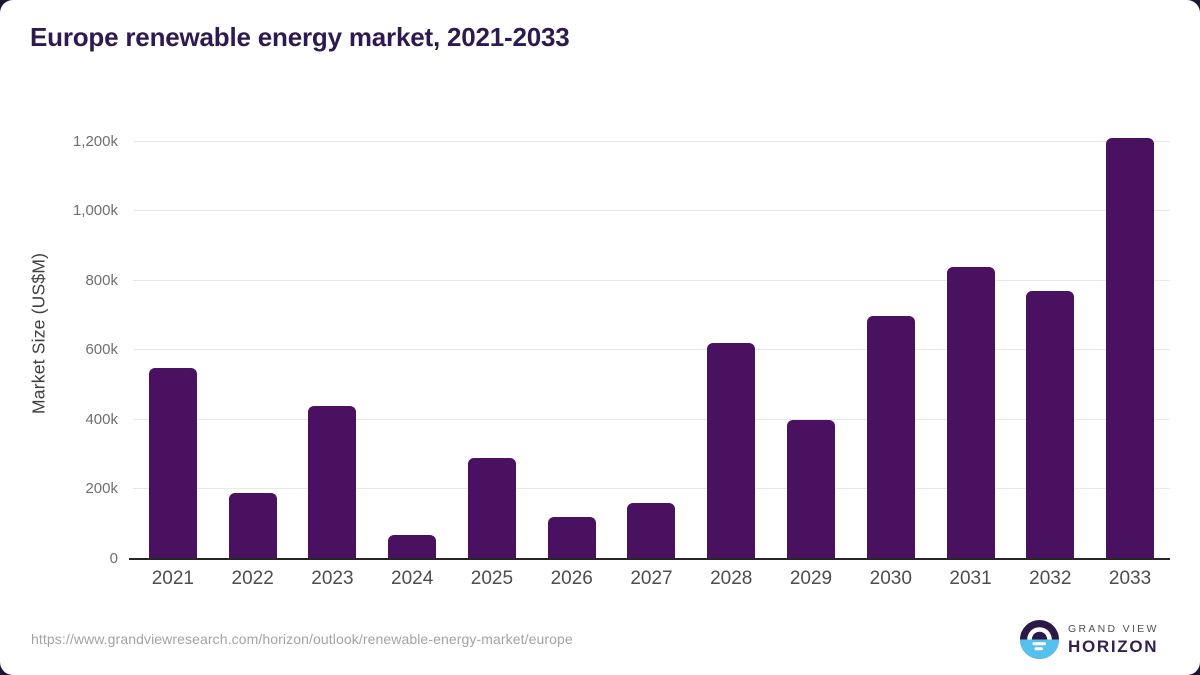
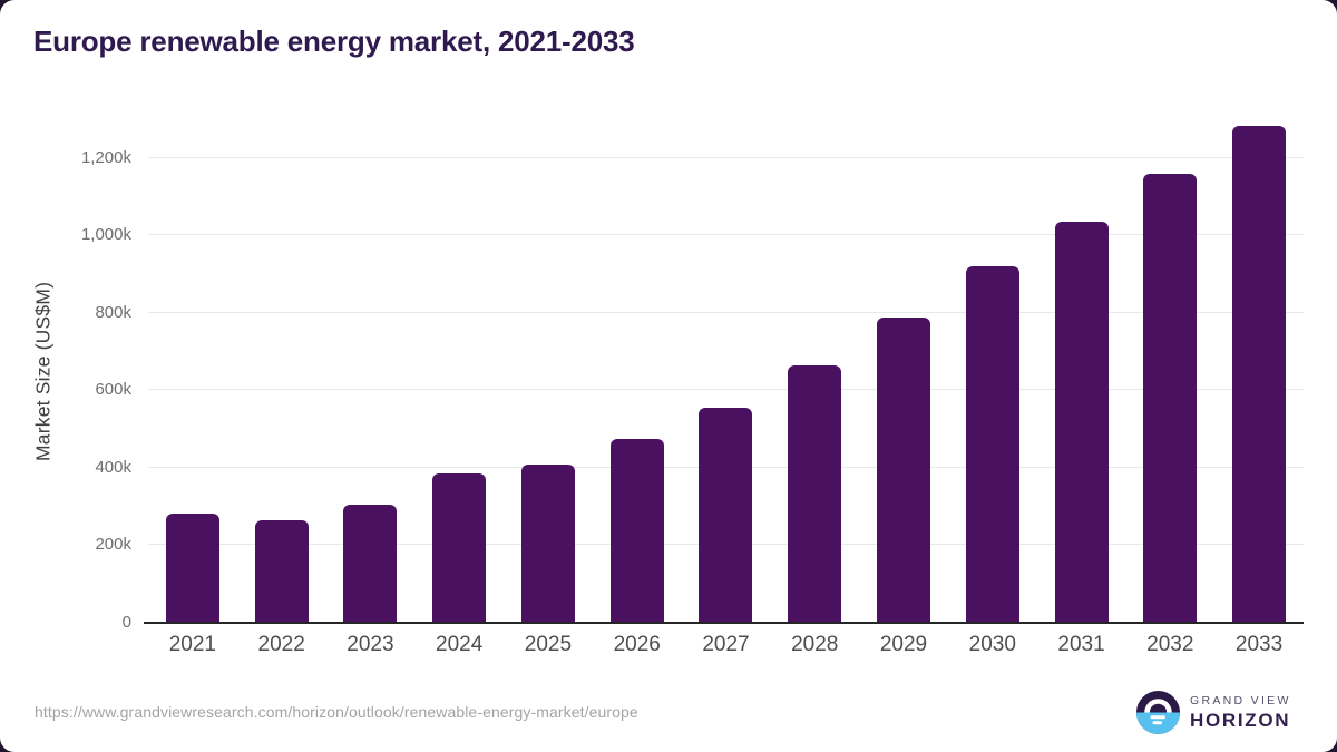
2021: 550k -> 280k
2022: 190k -> 260k
2023: 440k -> 310k
2024: 70k -> 390k
2025: 290k -> 410k
2026: 120k -> 480k
2027: 160k -> 560k
2028: 620k -> 660k
2029: 400k -> 790k
2030: 700k -> 920k
2031: 840k -> 1040k
2032: 770k -> 1160k
2033: 1210k -> 1280k
